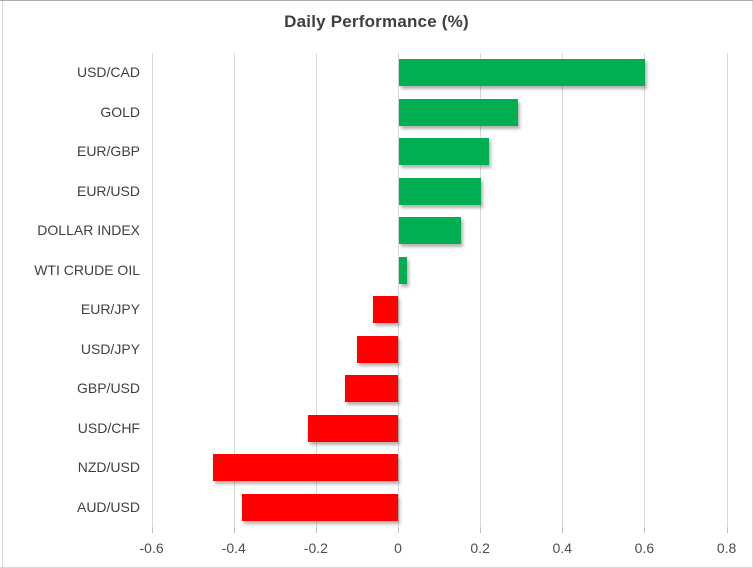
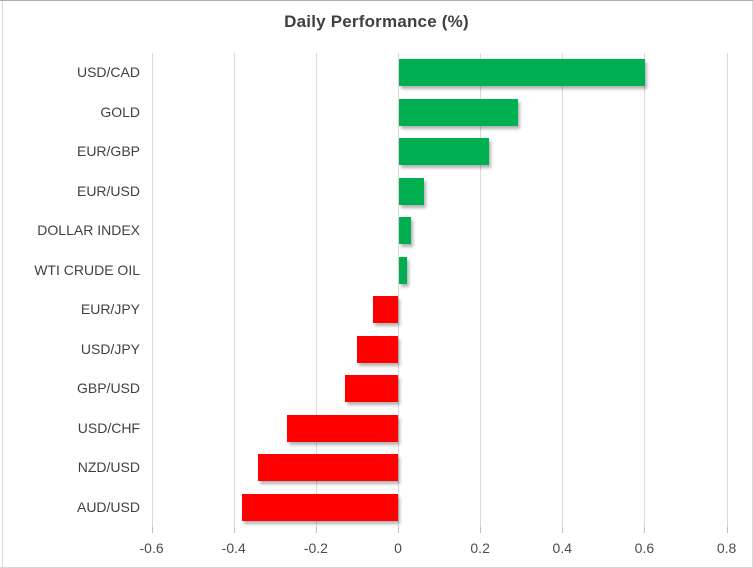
EUR/USD: 0.20 -> 0.06
DOLLAR INDEX: 0.15 -> 0.03
USD/CHF: -0.22 -> -0.27
NZD/USD: -0.45 -> -0.34
